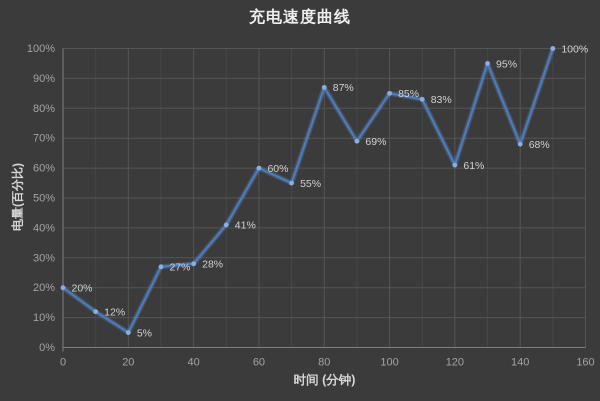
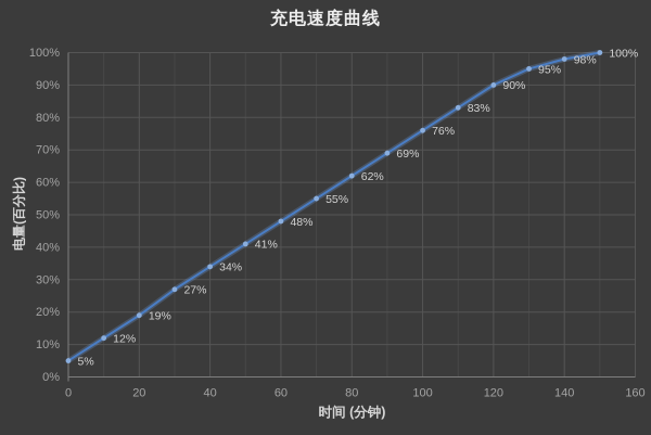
0: 20% -> 5%
20: 5% -> 19%
40: 28% -> 34%
60: 60% -> 48%
80: 87% -> 62%
100: 85% -> 76%
120: 61% -> 90%
140: 68% -> 98%
